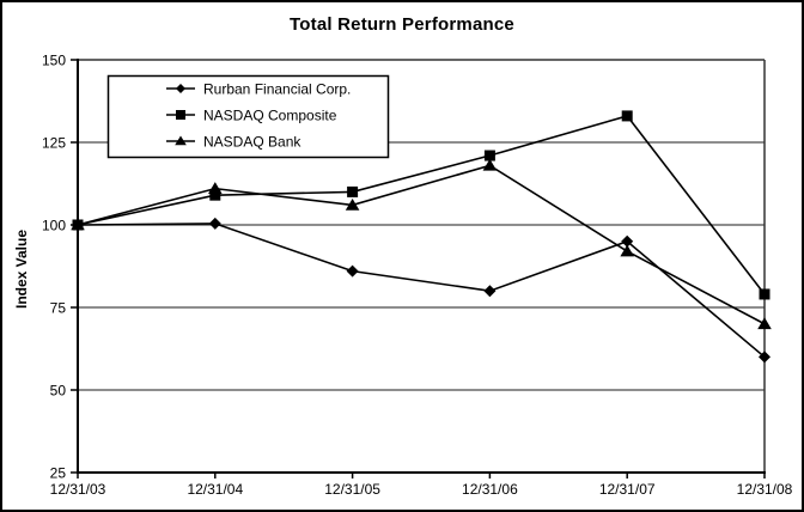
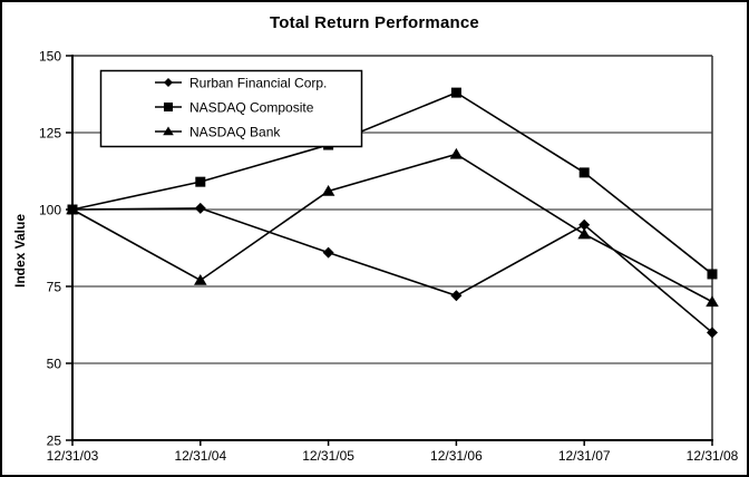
NASDAQ Bank/12/31/04: 111 -> 77
NASDAQ Composite/12/31/05: 110 -> 121
Rurban Financial Corp./12/31/06: 80 -> 72
NASDAQ Composite/12/31/06: 121 -> 138
NASDAQ Composite/12/31/07: 133 -> 112
